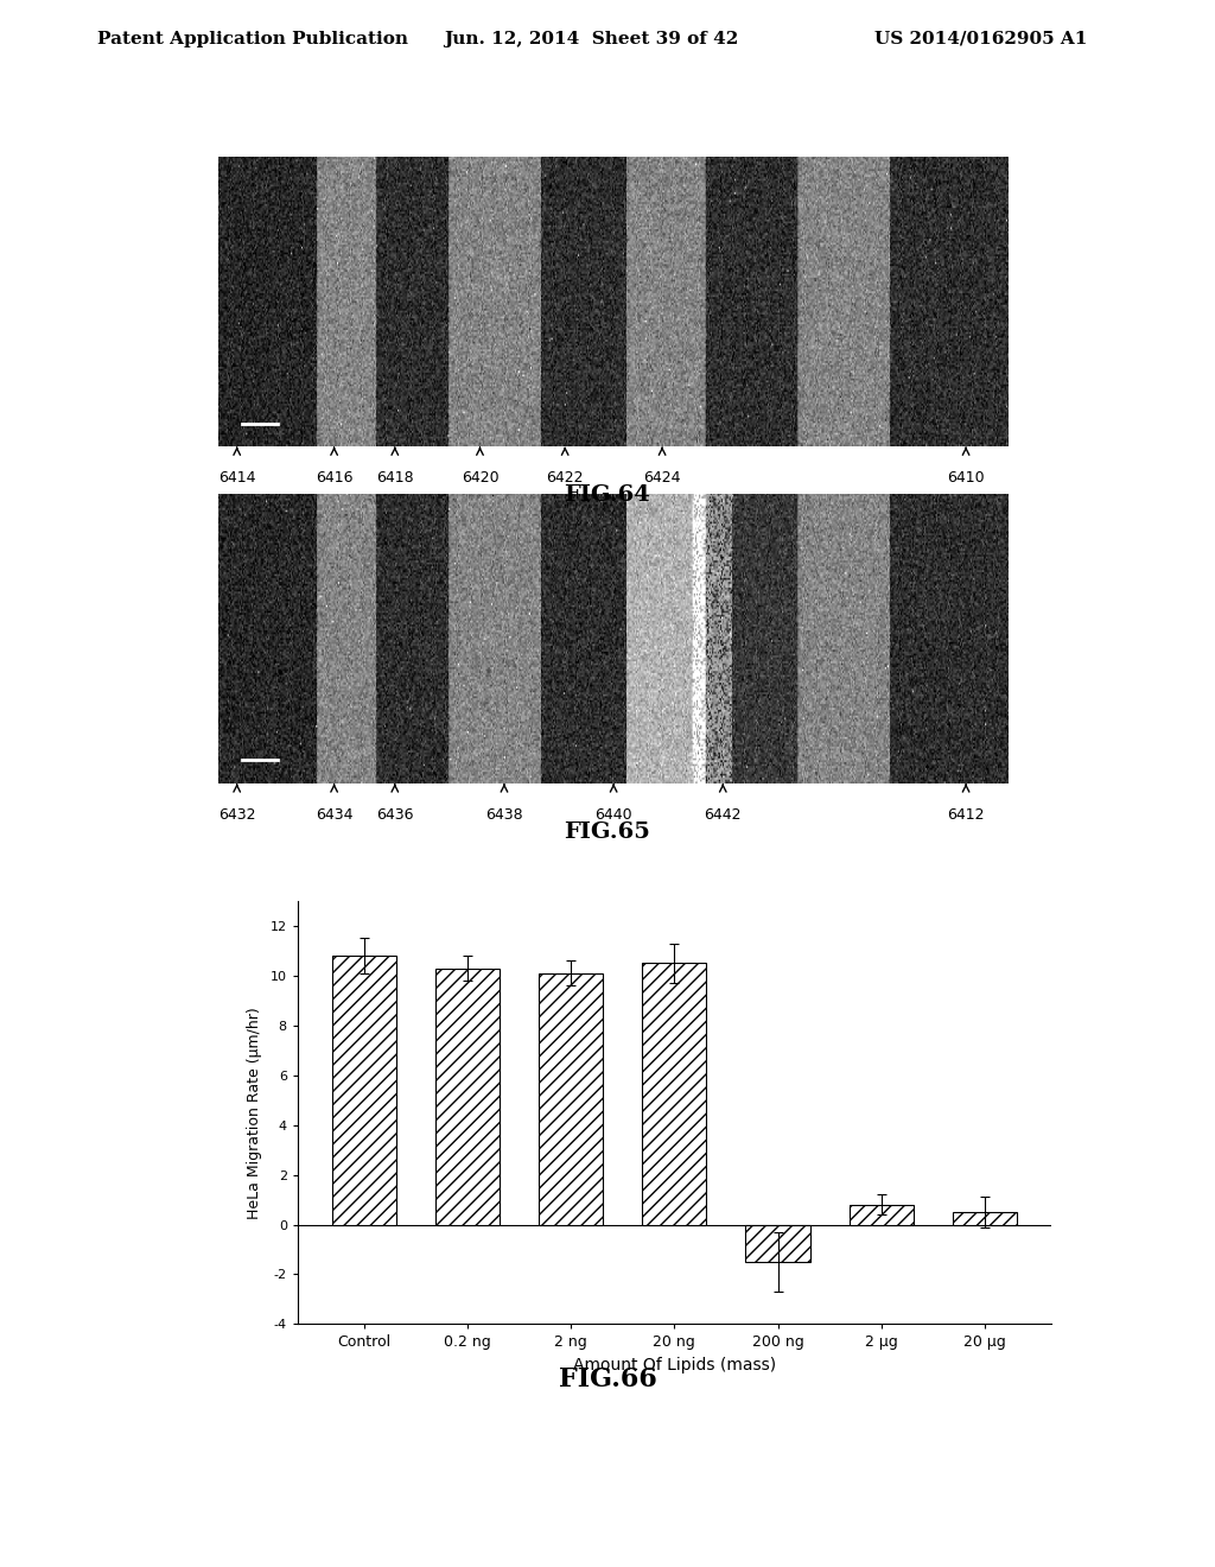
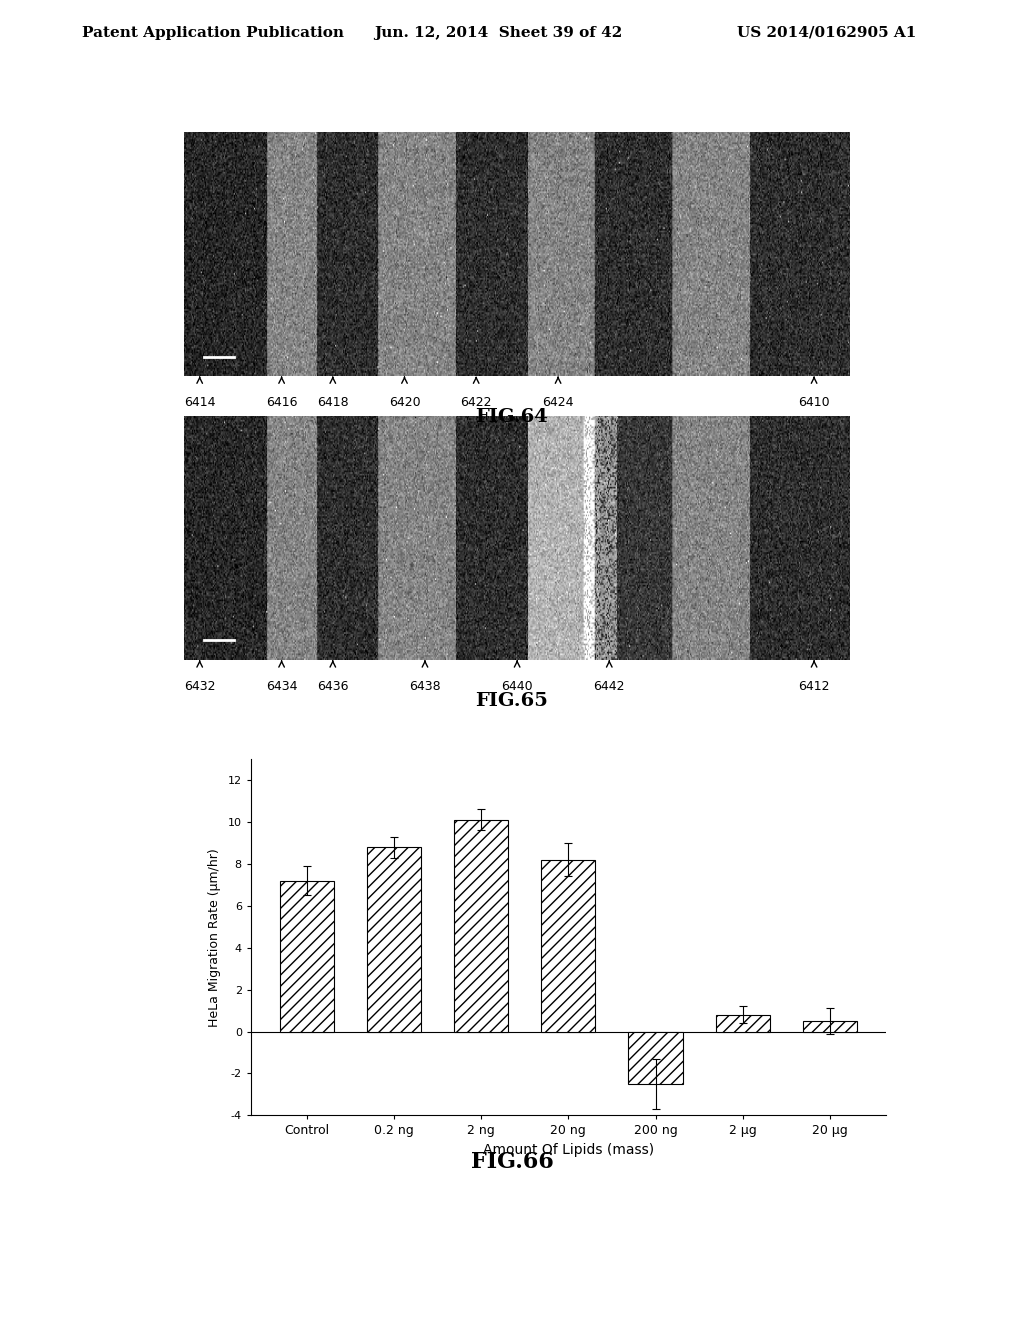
Control: 10.8 -> 7.2
0.2 ng: 10.3 -> 8.8
20 ng: 10.5 -> 8.2
200 ng: -1.5 -> -2.5
